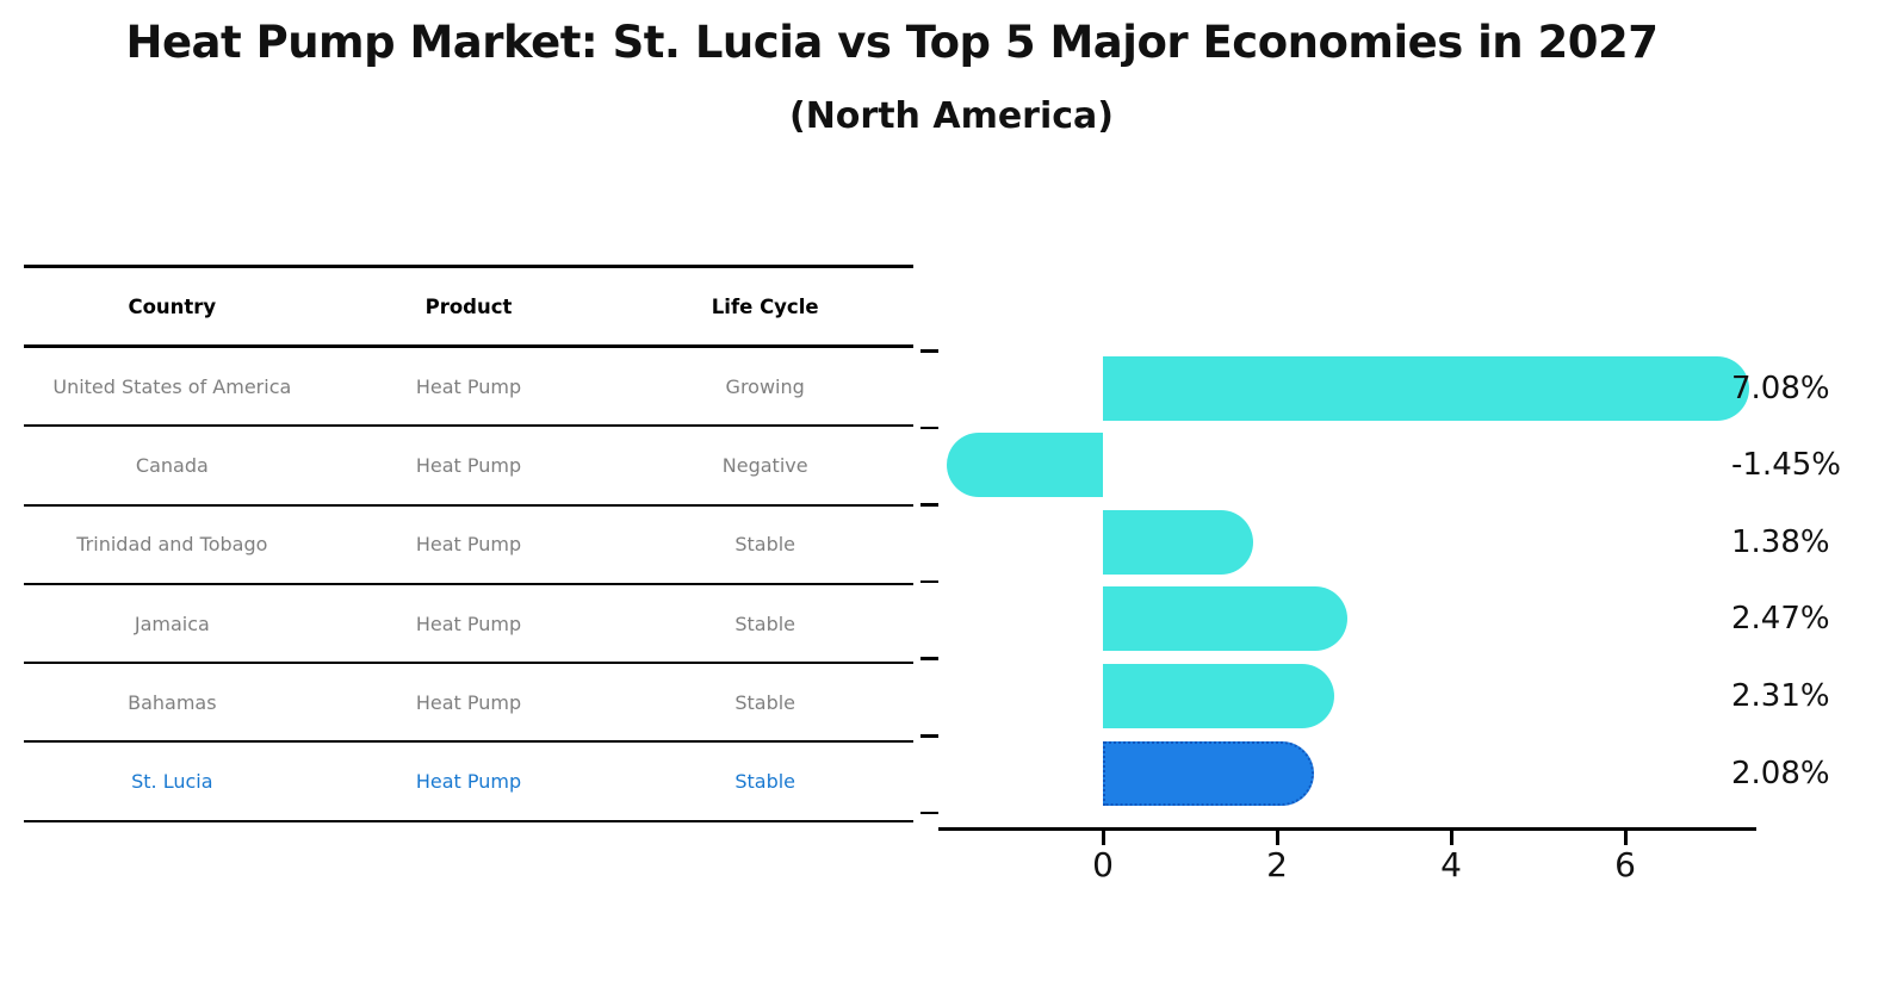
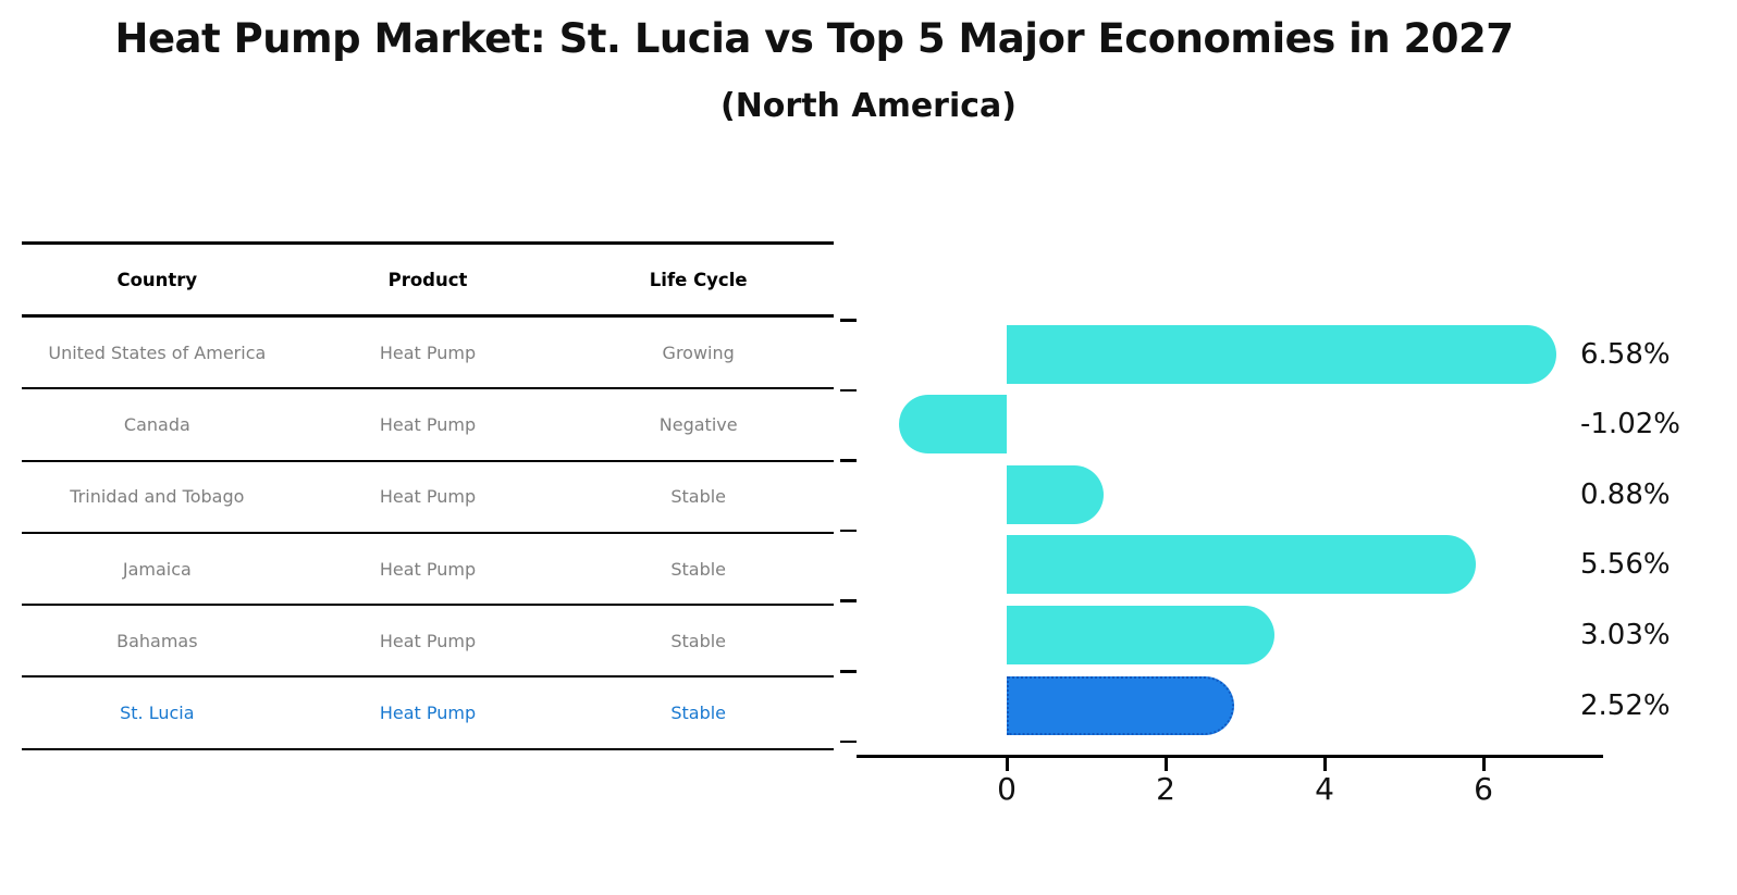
United States of America: 7.08% -> 6.58%
Canada: -1.45% -> -1.02%
Trinidad and Tobago: 1.38% -> 0.88%
Jamaica: 2.47% -> 5.56%
Bahamas: 2.31% -> 3.03%
St. Lucia: 2.08% -> 2.52%
